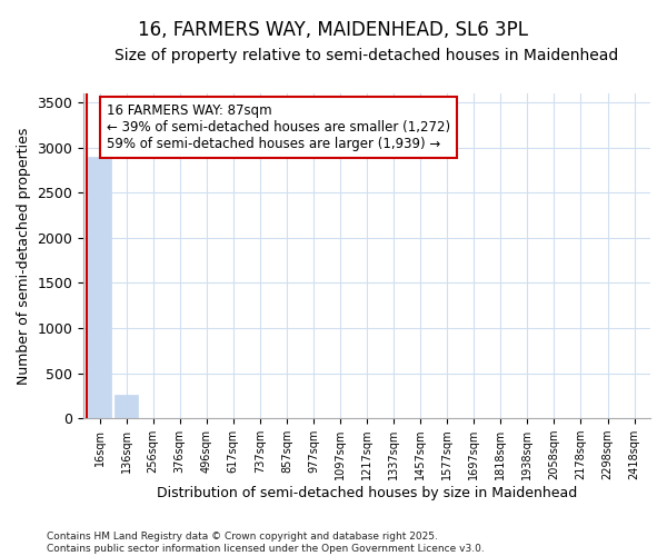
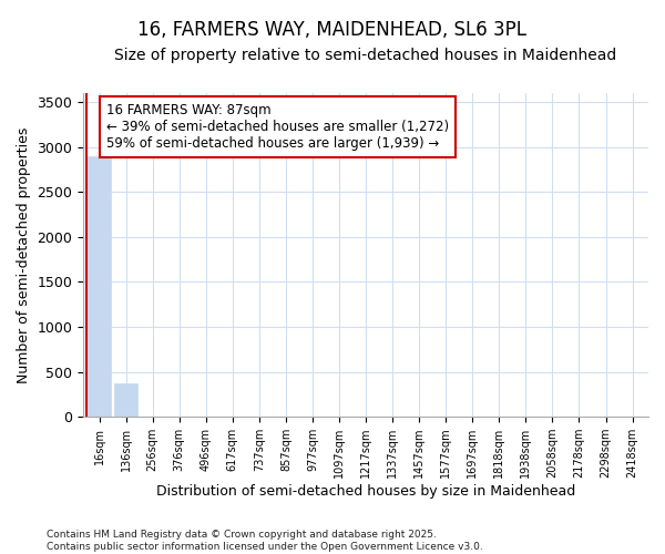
136sqm: 260 -> 370
